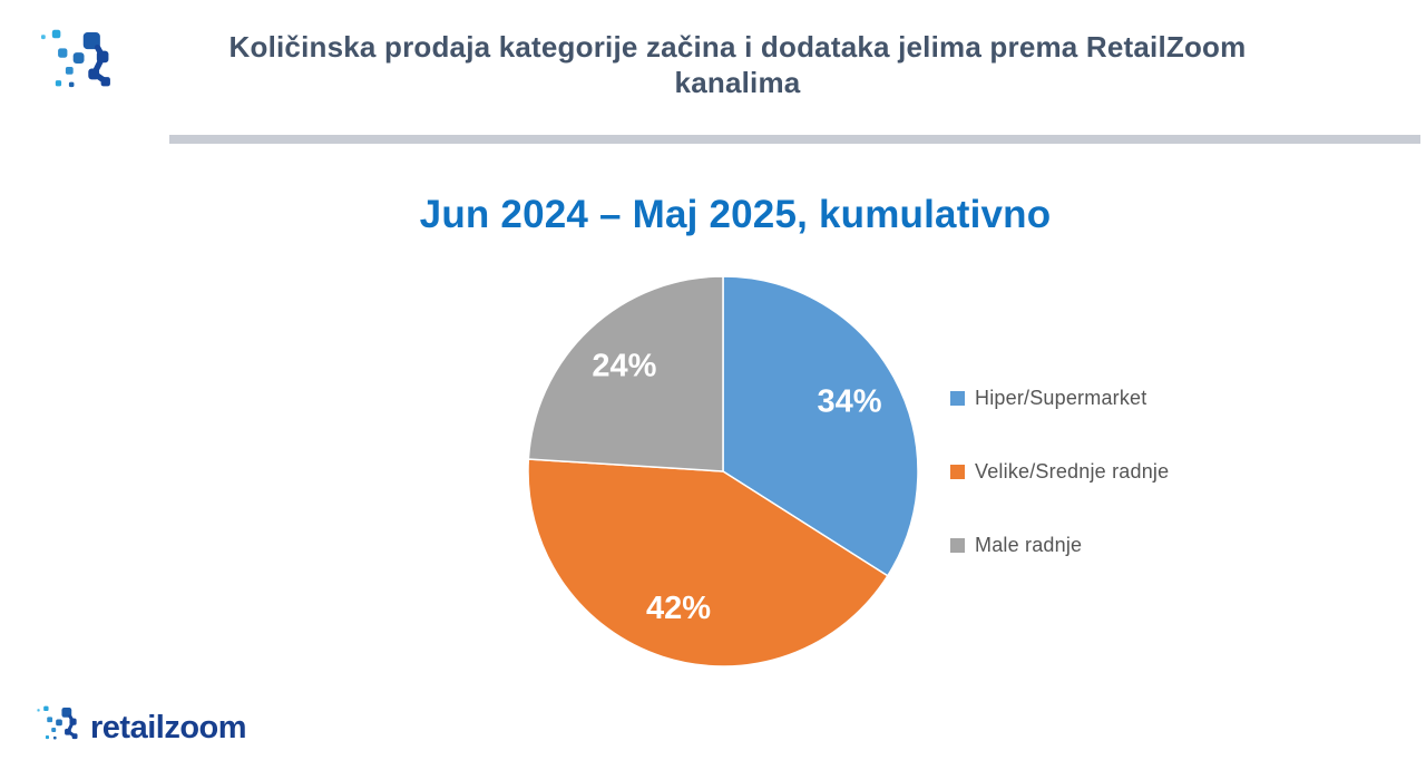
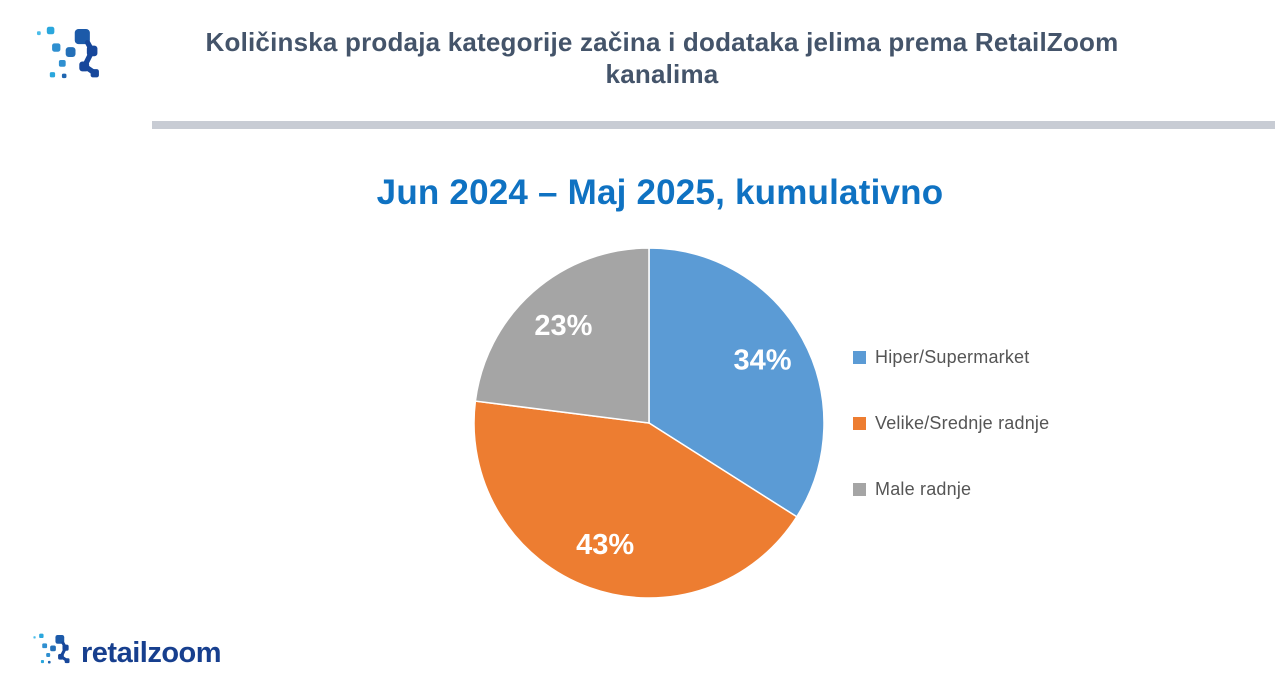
Velike/Srednje radnje: 42% -> 43%
Male radnje: 24% -> 23%
